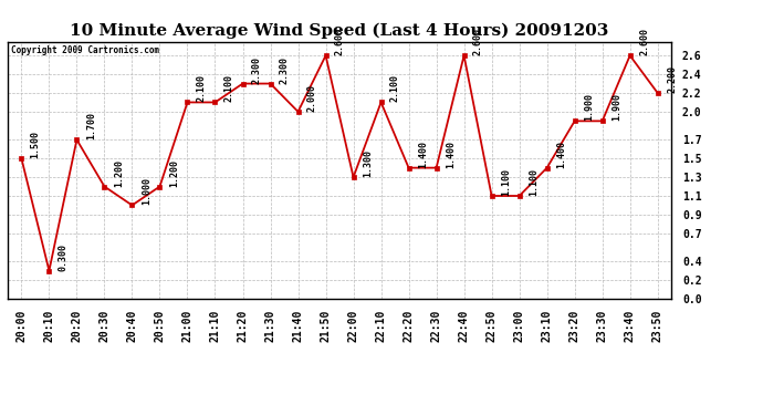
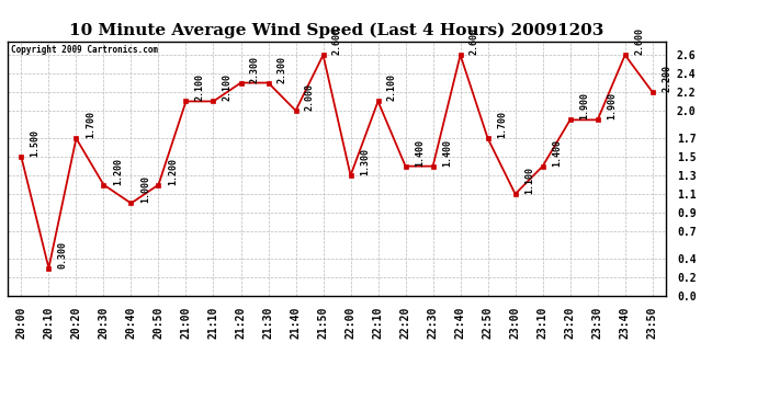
22:50: 1.100 -> 1.700
